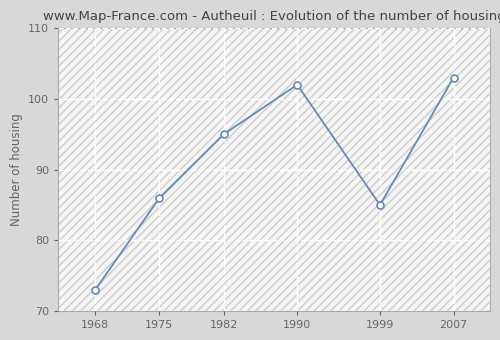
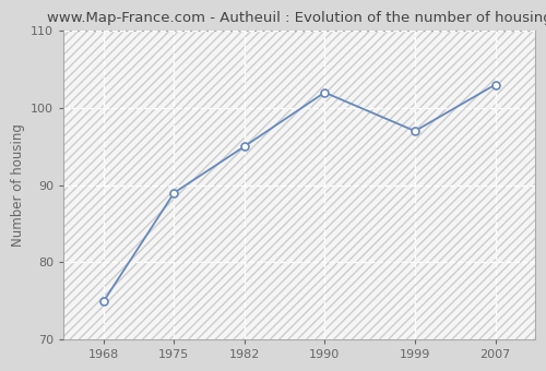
1968: 73 -> 75
1975: 86 -> 89
1999: 85 -> 97
